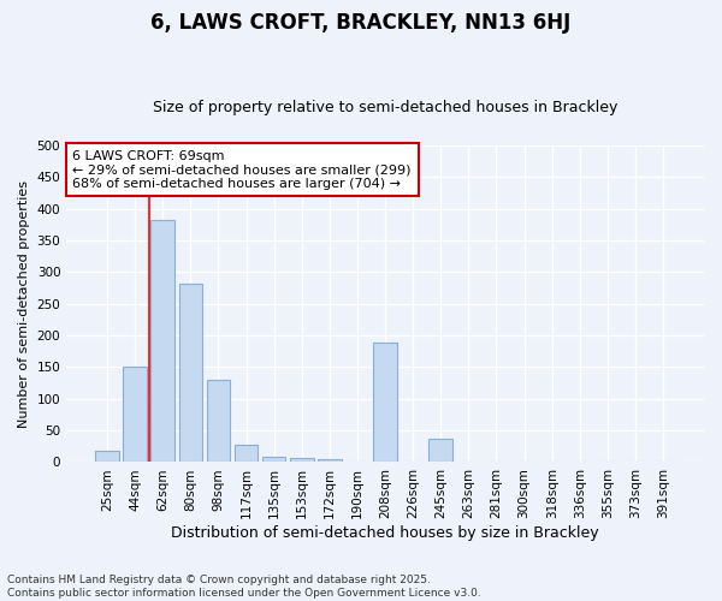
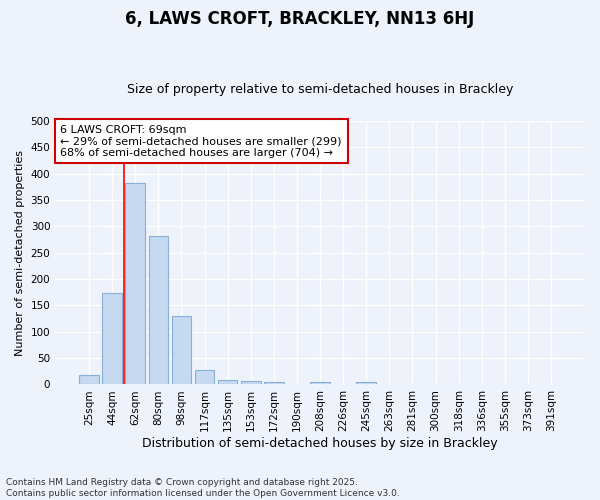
44sqm: 150 -> 173
208sqm: 188 -> 5
245sqm: 36 -> 5
